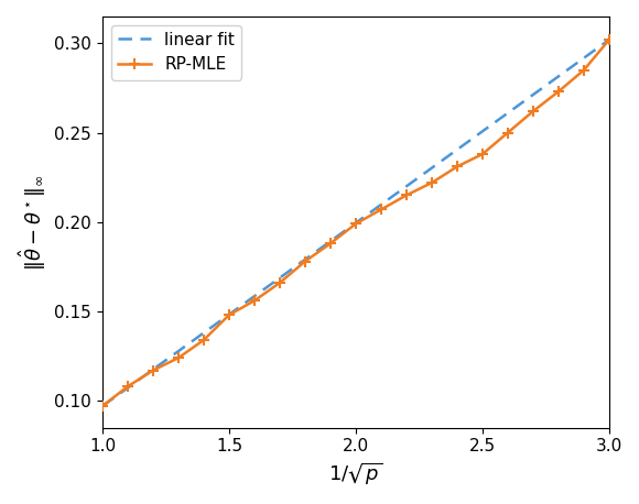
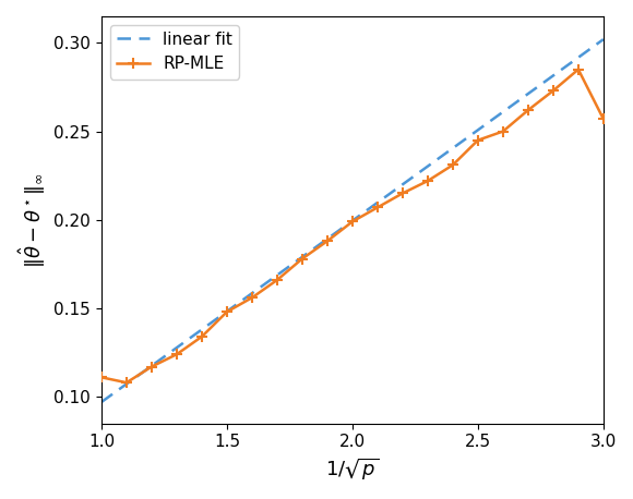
1.0: 0.097 -> 0.111
2.5: 0.238 -> 0.245
3.0: 0.302 -> 0.257
